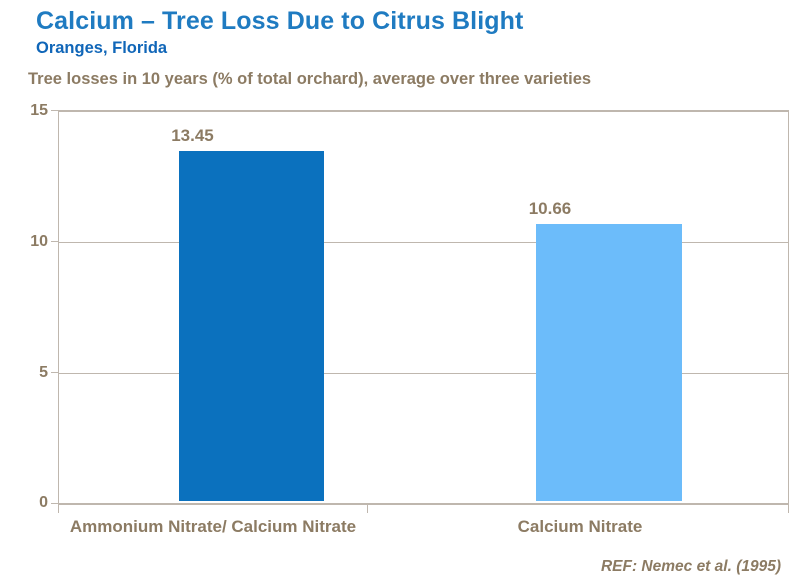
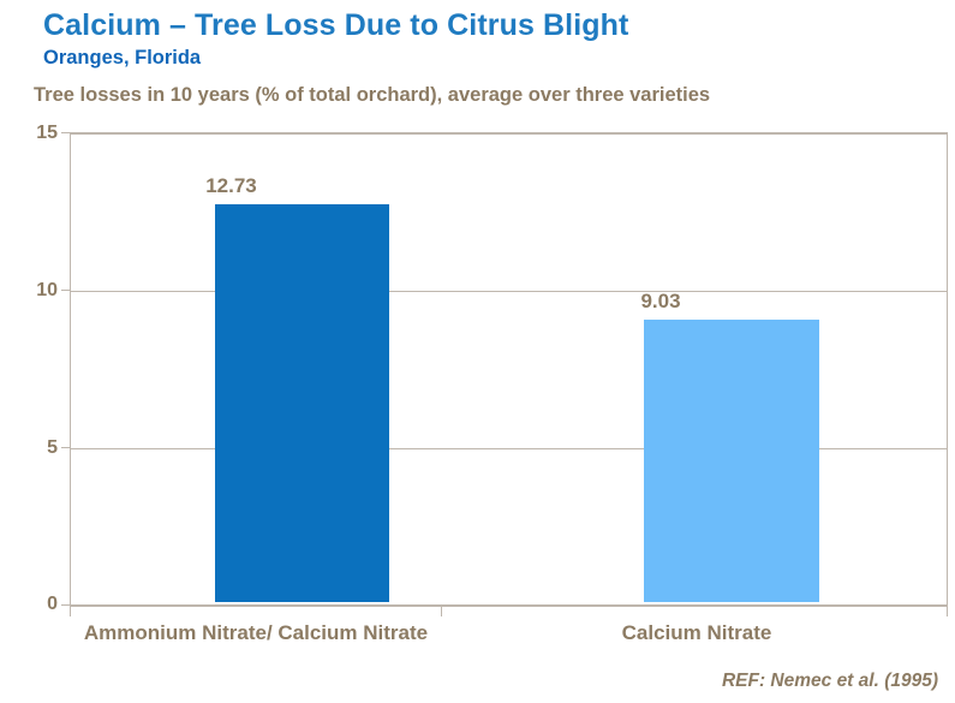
Ammonium Nitrate/ Calcium Nitrate: 13.45 -> 12.73
Calcium Nitrate: 10.66 -> 9.03
